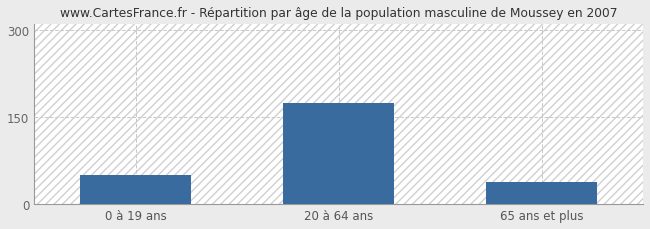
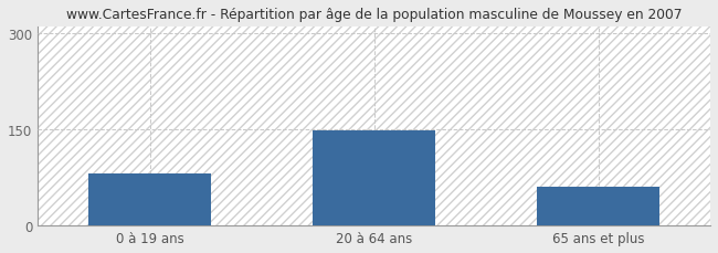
0 à 19 ans: 50 -> 82
20 à 64 ans: 175 -> 148
65 ans et plus: 38 -> 60
